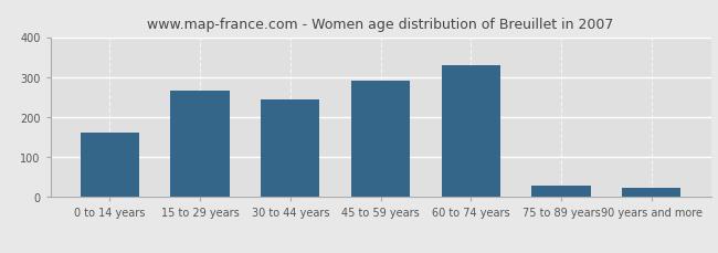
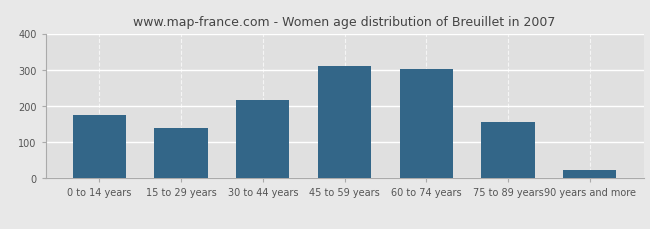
0 to 14 years: 160 -> 175
15 to 29 years: 265 -> 138
30 to 44 years: 245 -> 217
45 to 59 years: 290 -> 309
60 to 74 years: 330 -> 303
75 to 89 years: 30 -> 156
